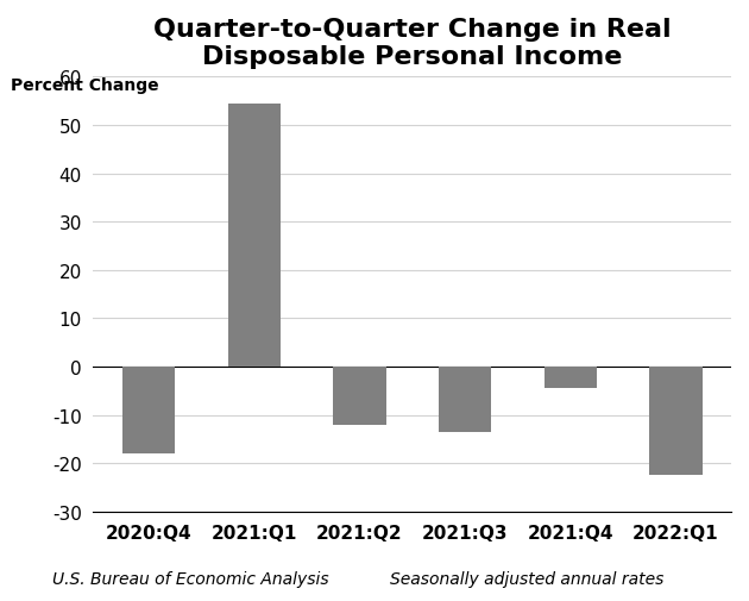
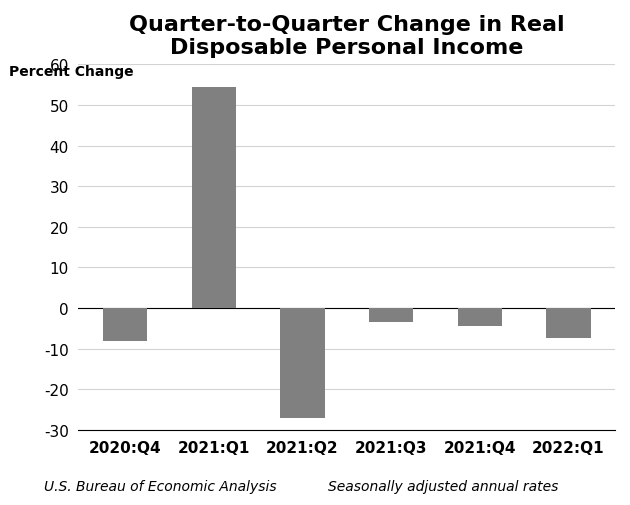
2020:Q4: -18.0 -> -8.0
2021:Q2: -12.0 -> -27.0
2021:Q3: -13.5 -> -3.5
2022:Q1: -22.5 -> -7.5
